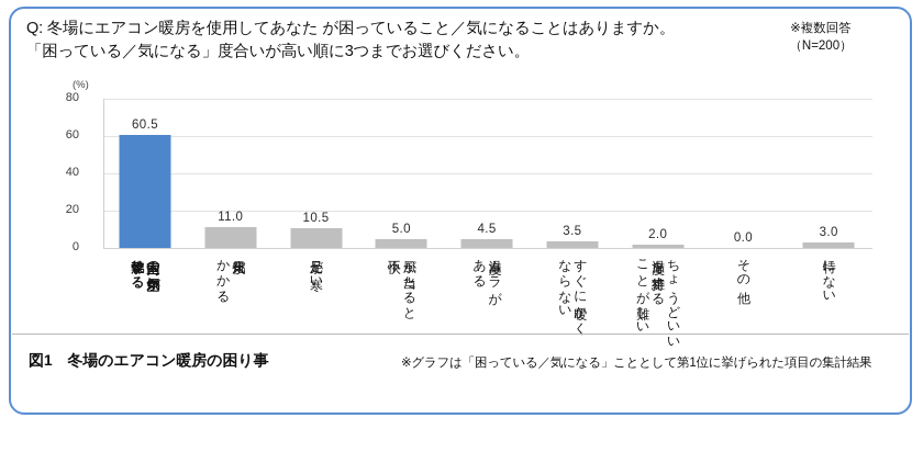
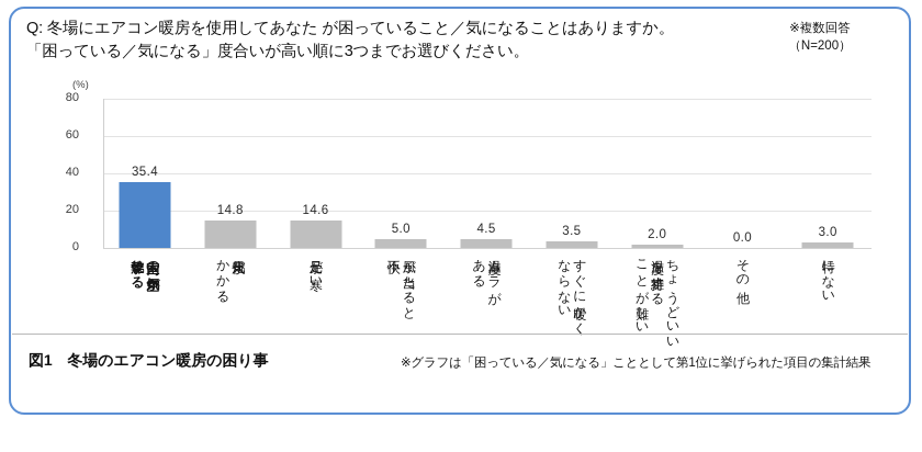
室内の空気が乾燥する: 60.5 -> 35.4
電気代がかかる: 11.0 -> 14.8
足元が寒い: 10.5 -> 14.6
